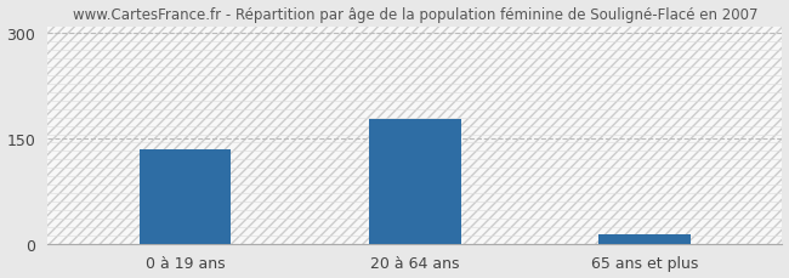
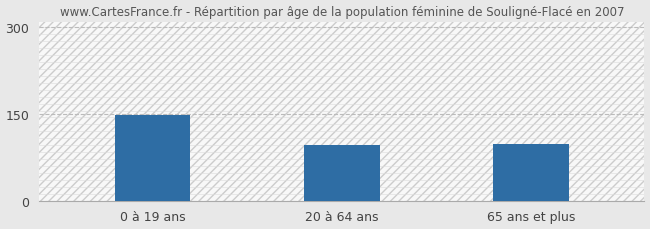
0 à 19 ans: 135 -> 148
20 à 64 ans: 178 -> 96
65 ans et plus: 13 -> 98
